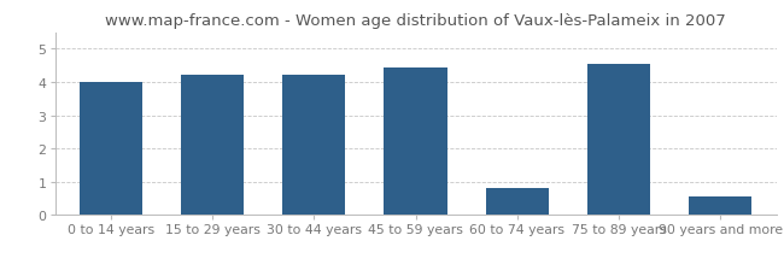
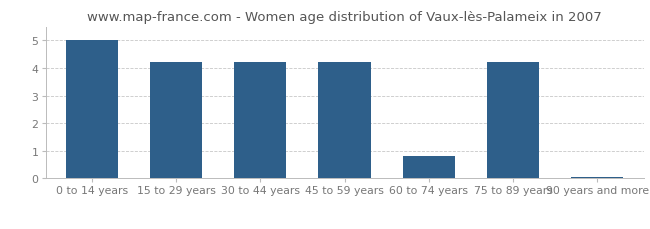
0 to 14 years: 4.00 -> 5.00
45 to 59 years: 4.45 -> 4.20
75 to 89 years: 4.55 -> 4.20
90 years and more: 0.55 -> 0.05
